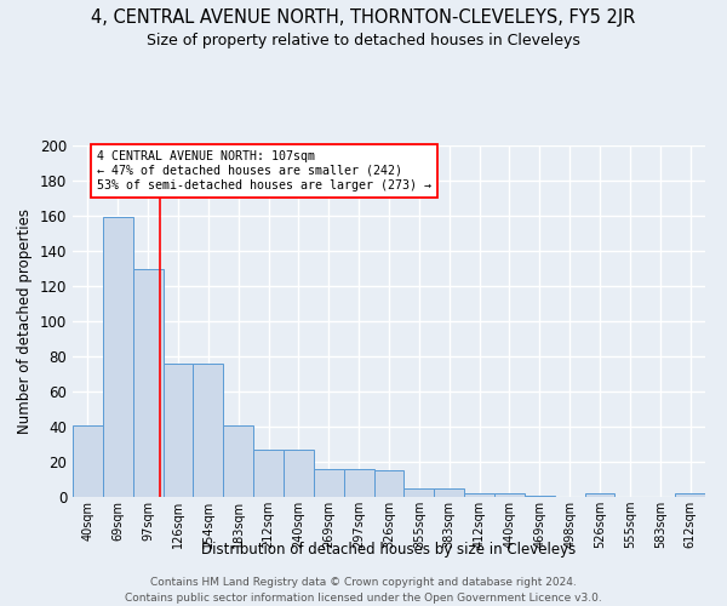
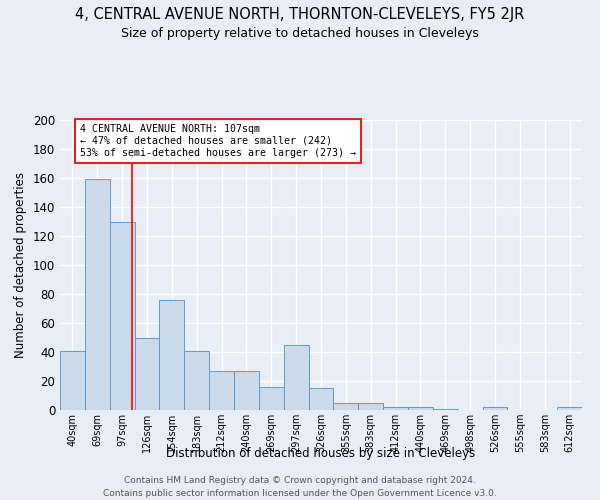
126sqm: 76 -> 50
297sqm: 16 -> 45
